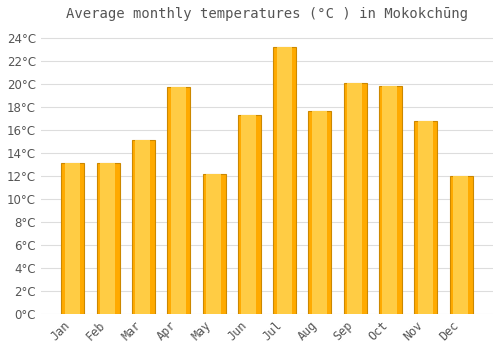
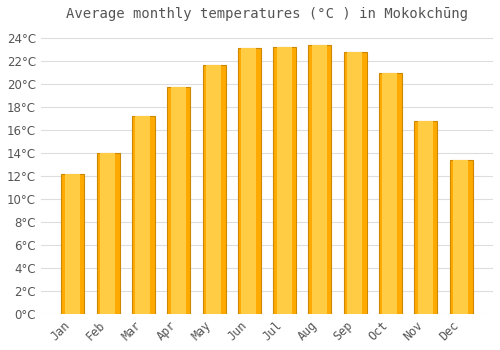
Jan: 13.1°C -> 12.2°C
Feb: 13.1°C -> 14.0°C
Mar: 15.1°C -> 17.2°C
May: 12.2°C -> 21.6°C
Jun: 17.3°C -> 23.1°C
Aug: 17.6°C -> 23.4°C
Sep: 20.1°C -> 22.8°C
Oct: 19.8°C -> 20.9°C
Dec: 12.0°C -> 13.4°C
